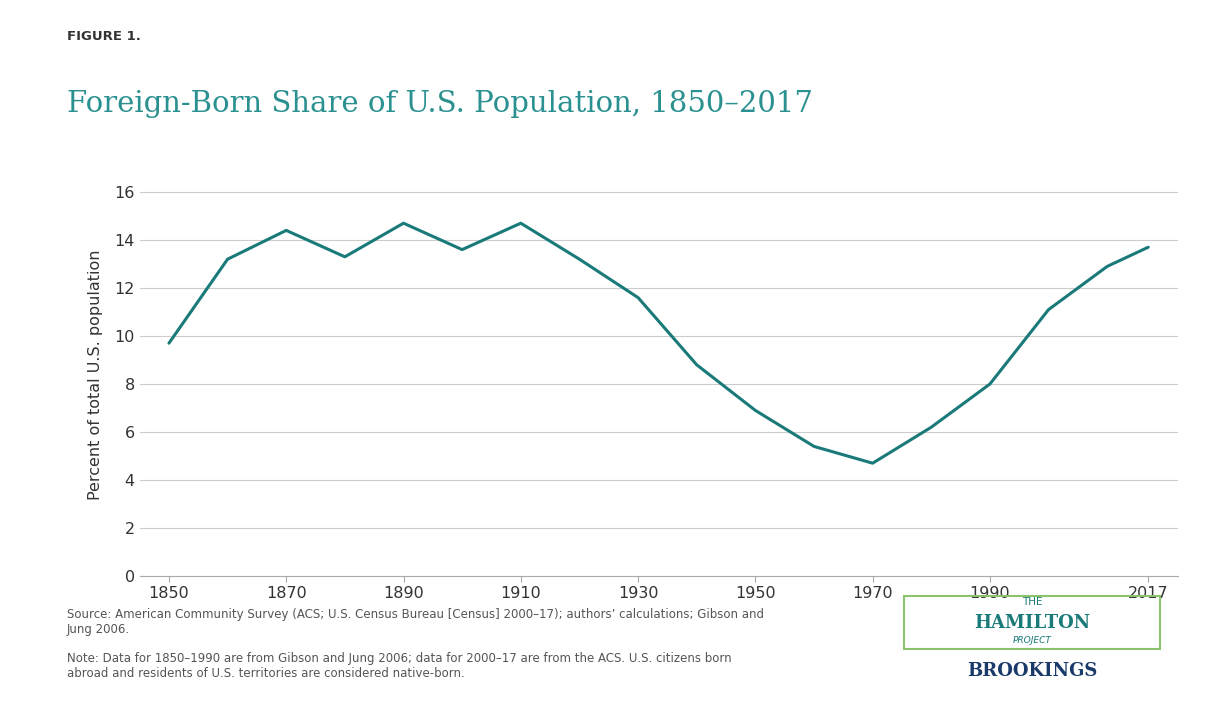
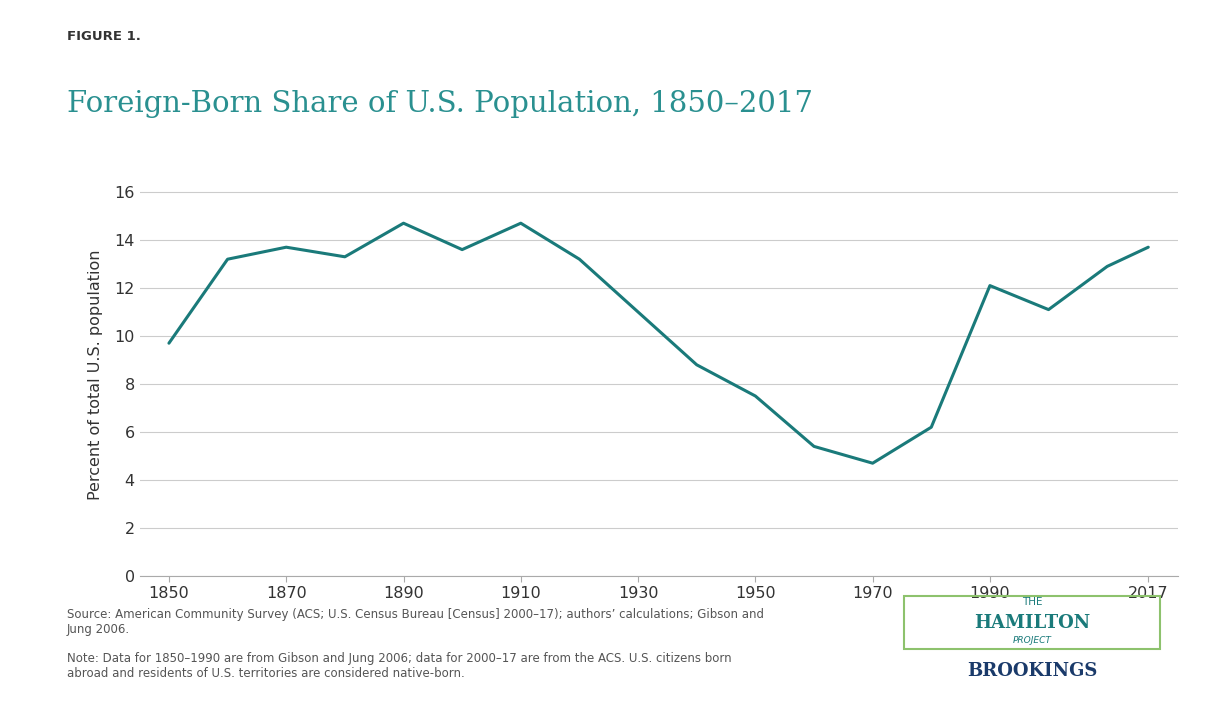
1870: 14.4 -> 13.7
1930: 11.6 -> 11.0
1950: 6.9 -> 7.5
1990: 8.0 -> 12.1
